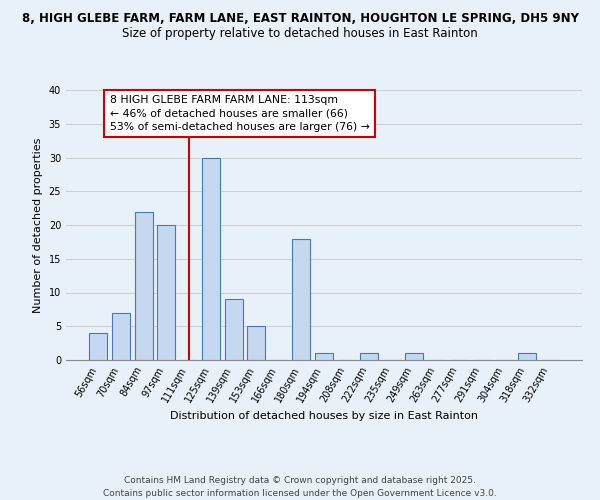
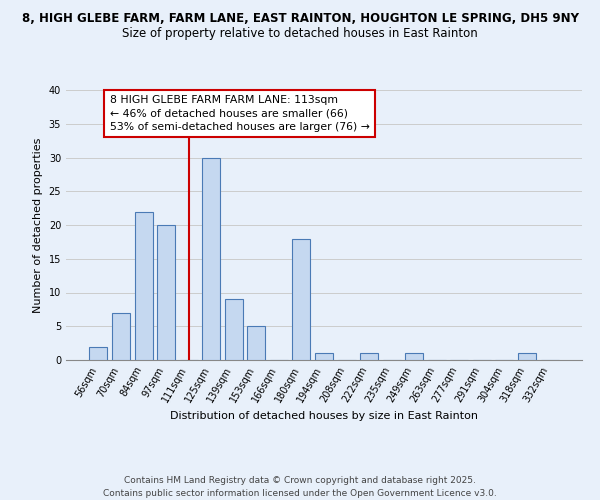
56sqm: 4 -> 2
